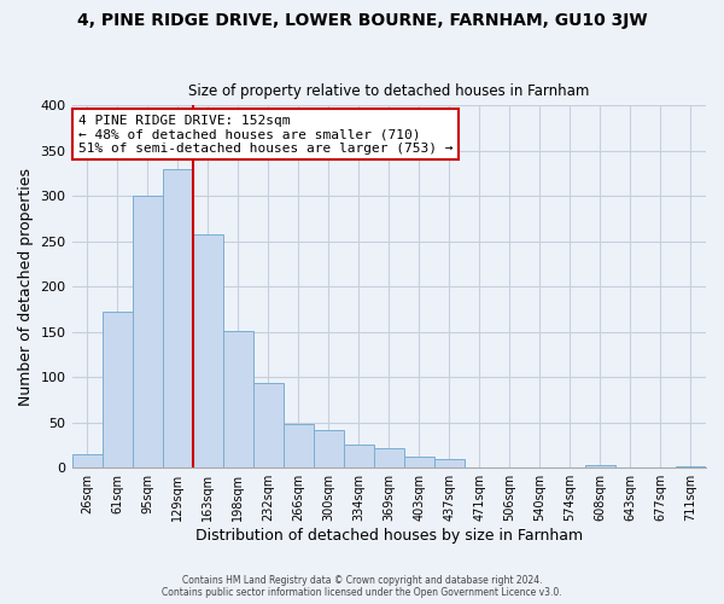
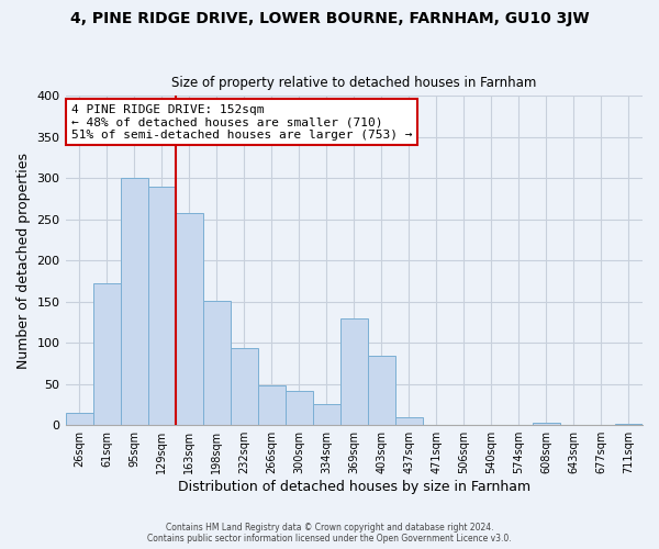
129sqm: 330 -> 290
369sqm: 22 -> 130
403sqm: 12 -> 84
